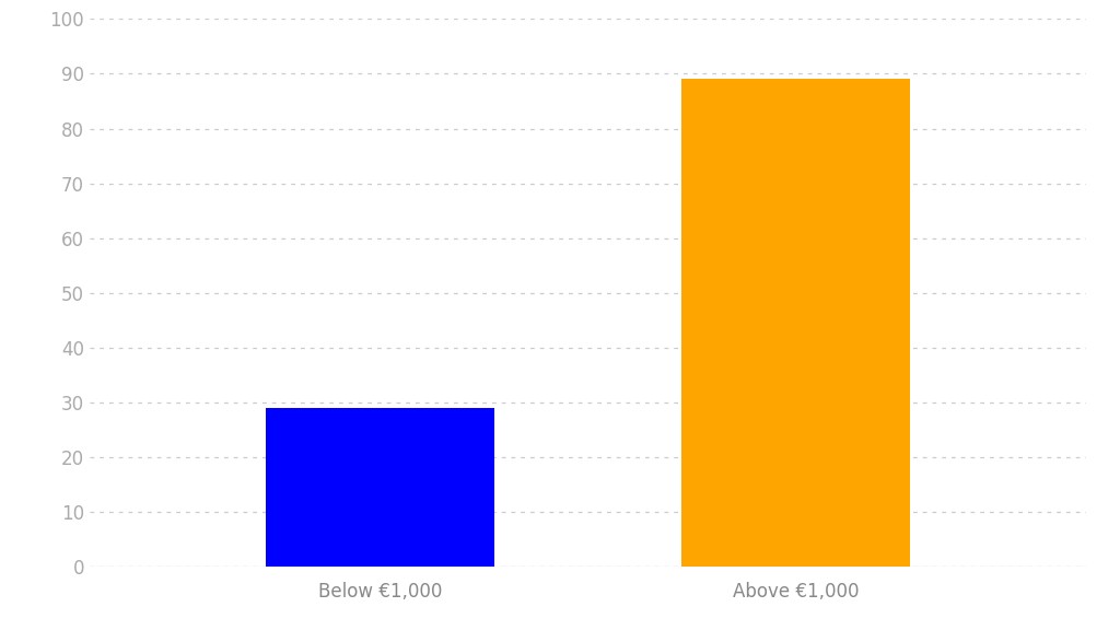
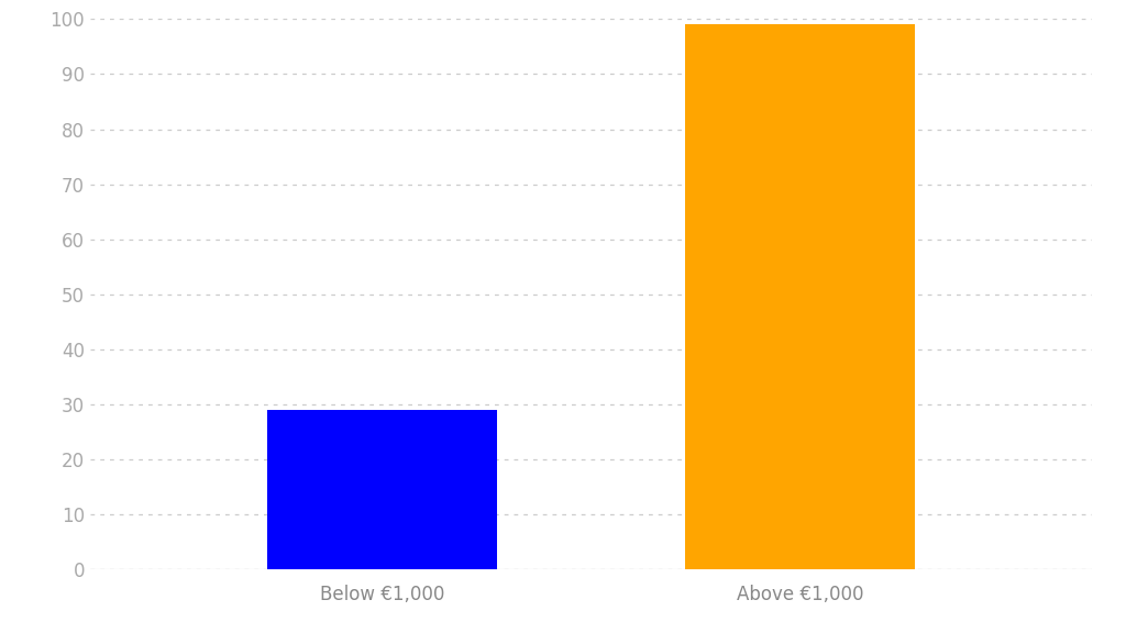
Above €1,000: 89 -> 99
